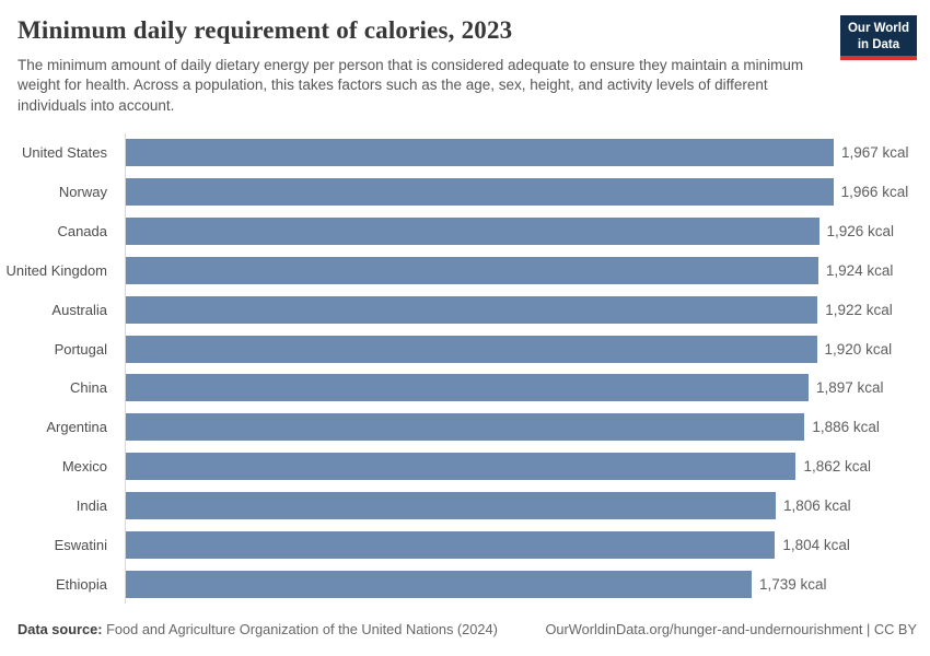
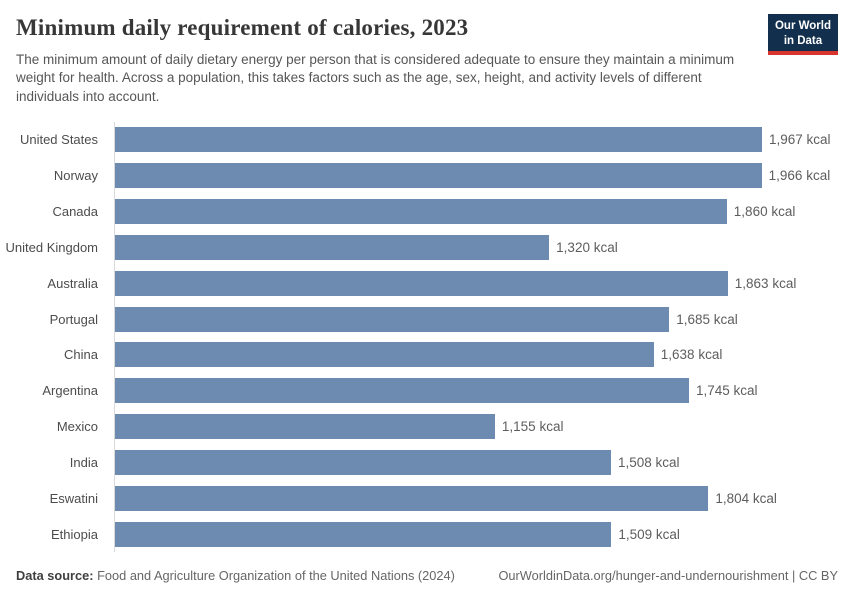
Canada: 1,926 -> 1,860
United Kingdom: 1,924 -> 1,320
Australia: 1,922 -> 1,863
Portugal: 1,920 -> 1,685
China: 1,897 -> 1,638
Argentina: 1,886 -> 1,745
Mexico: 1,862 -> 1,155
India: 1,806 -> 1,508
Ethiopia: 1,739 -> 1,509
